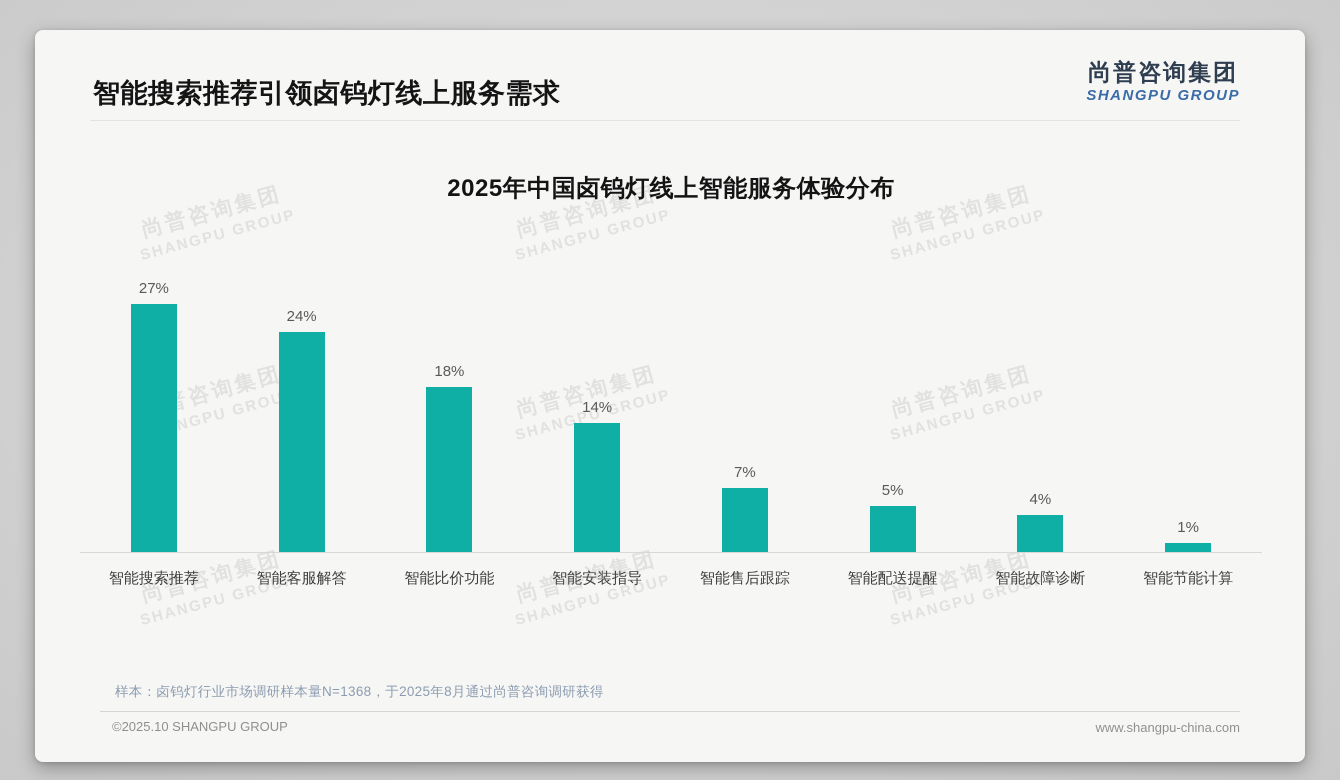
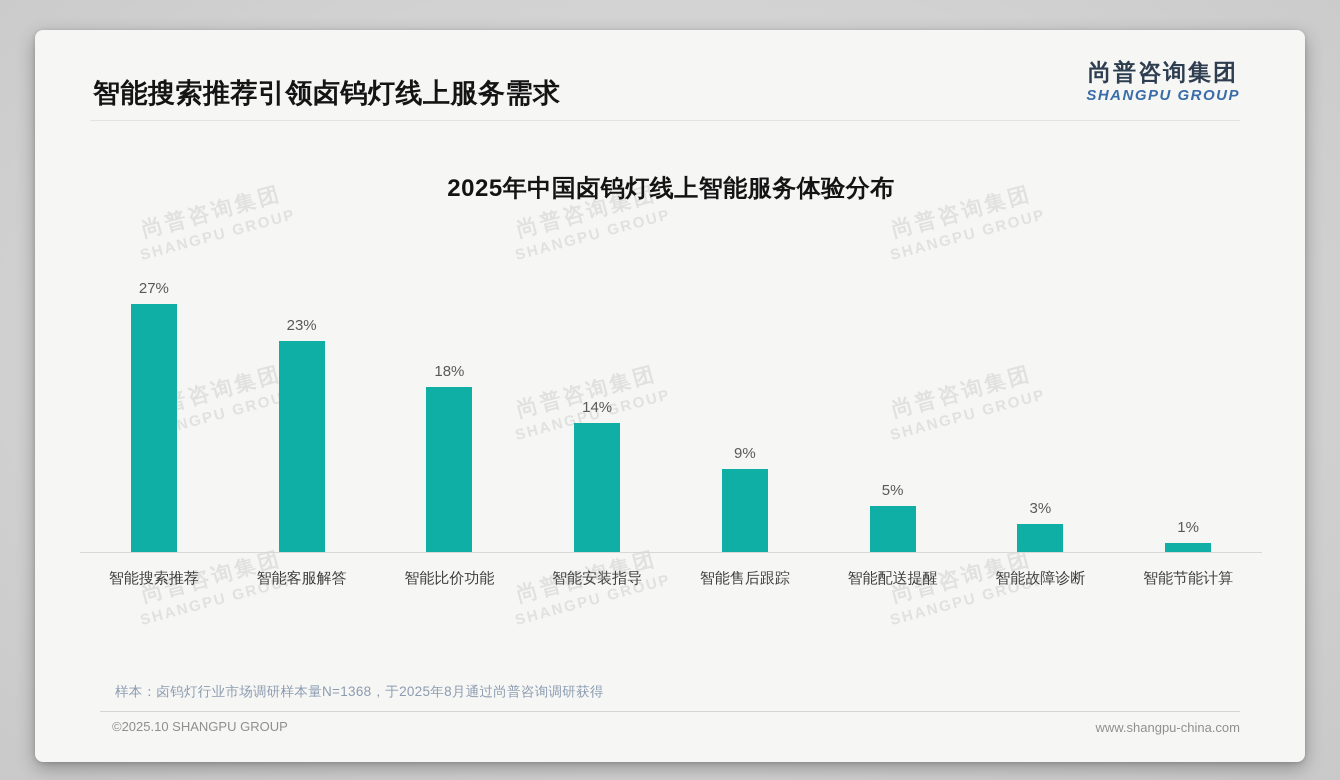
智能客服解答: 24% -> 23%
智能售后跟踪: 7% -> 9%
智能故障诊断: 4% -> 3%
